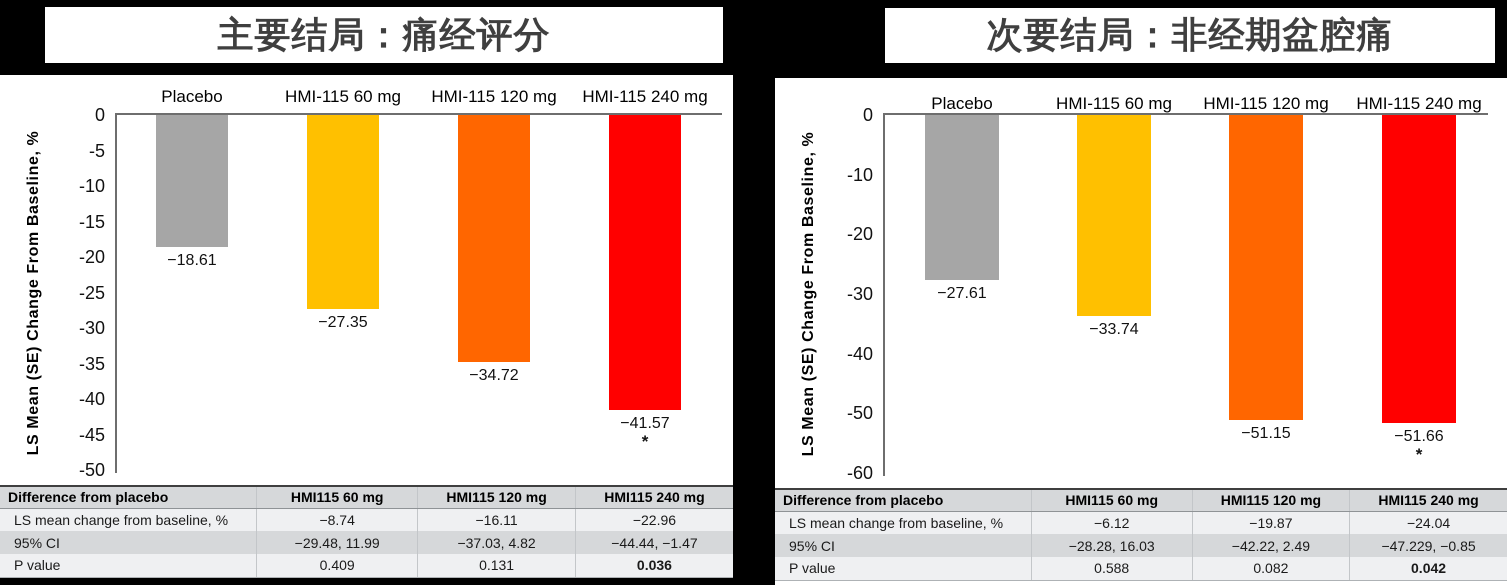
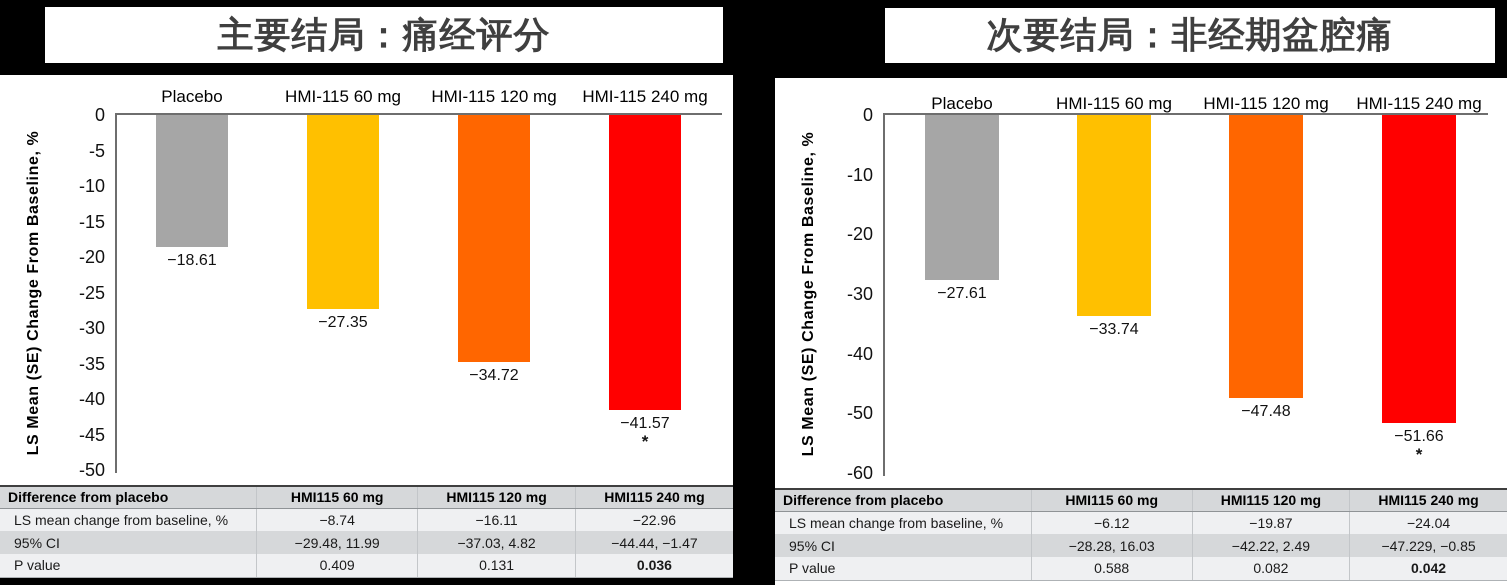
次要结局：非经期盆腔痛/HMI-115 120 mg: −51.15 -> −47.48
